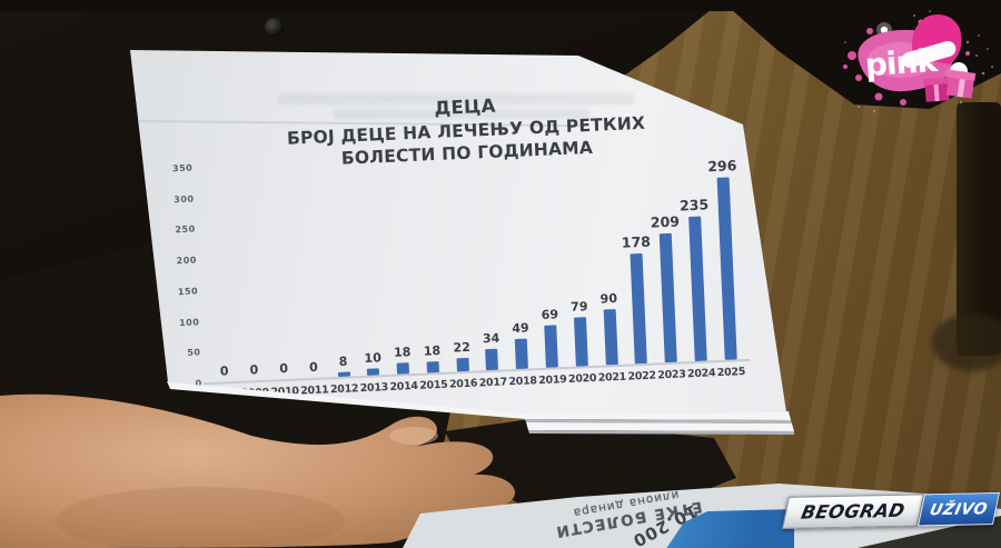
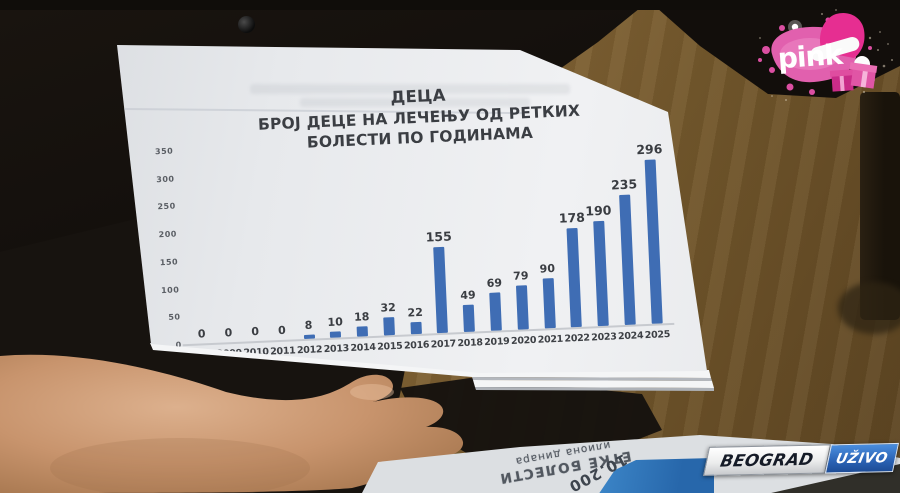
2015: 18 -> 32
2017: 34 -> 155
2023: 209 -> 190
